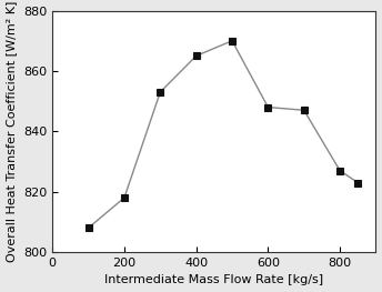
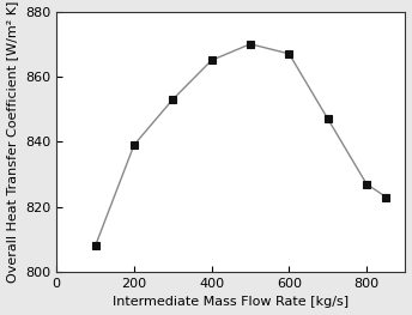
200: 818 -> 839
600: 848 -> 867
